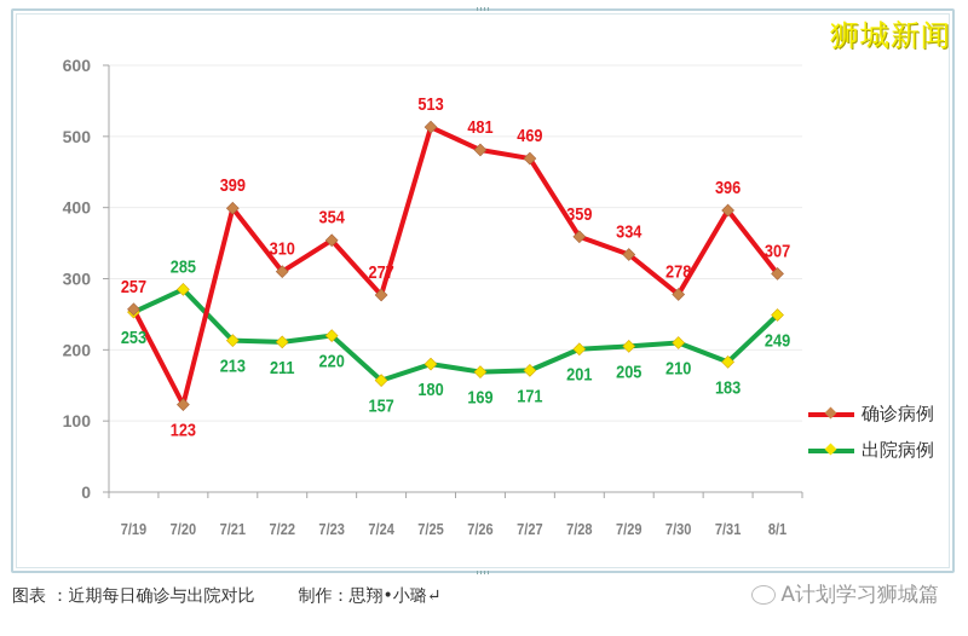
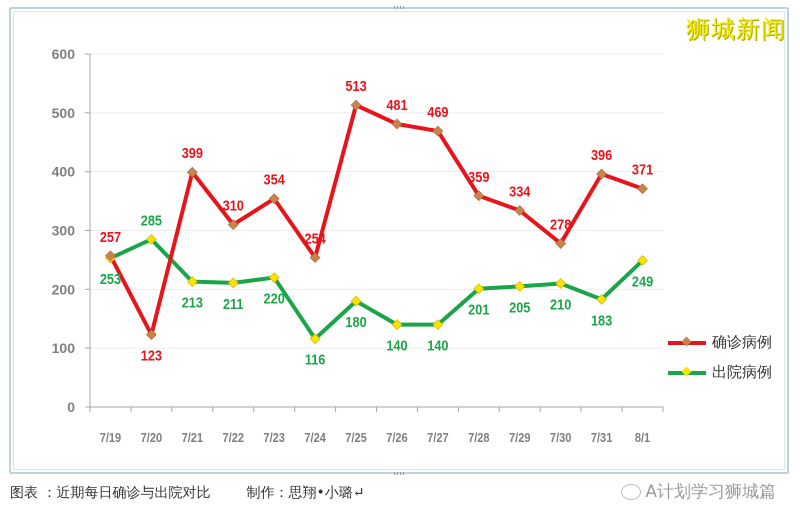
确诊病例/7/24: 277 -> 254
出院病例/7/24: 157 -> 116
出院病例/7/26: 169 -> 140
出院病例/7/27: 171 -> 140
确诊病例/8/1: 307 -> 371
